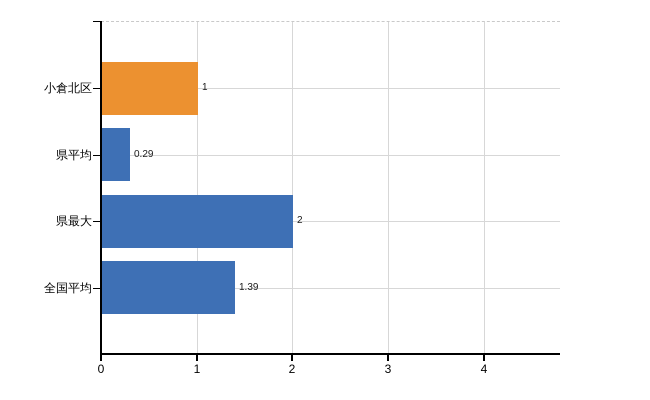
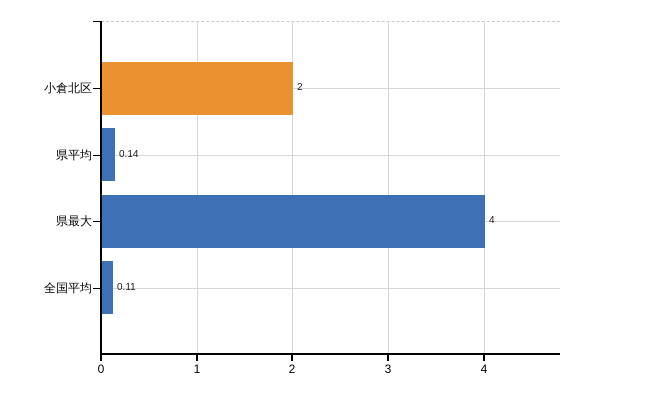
小倉北区: 1 -> 2
県平均: 0.29 -> 0.14
県最大: 2 -> 4
全国平均: 1.39 -> 0.11
